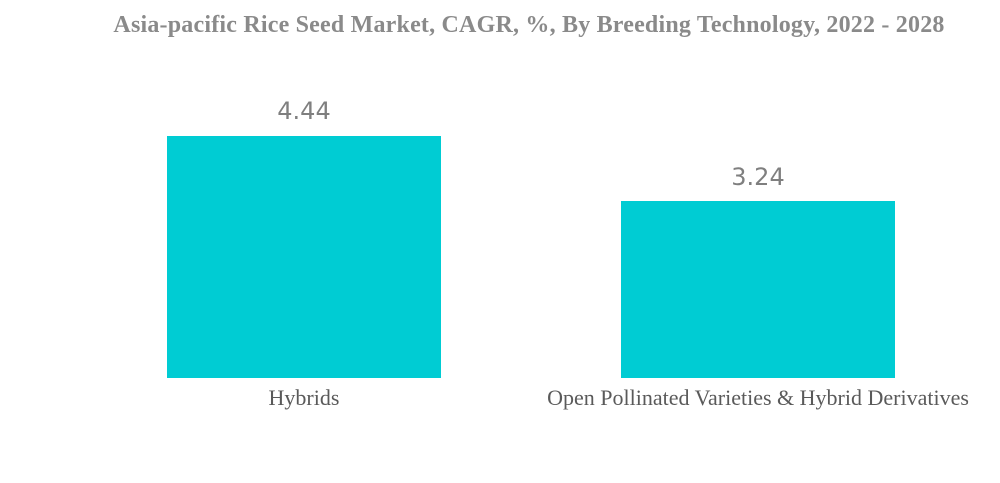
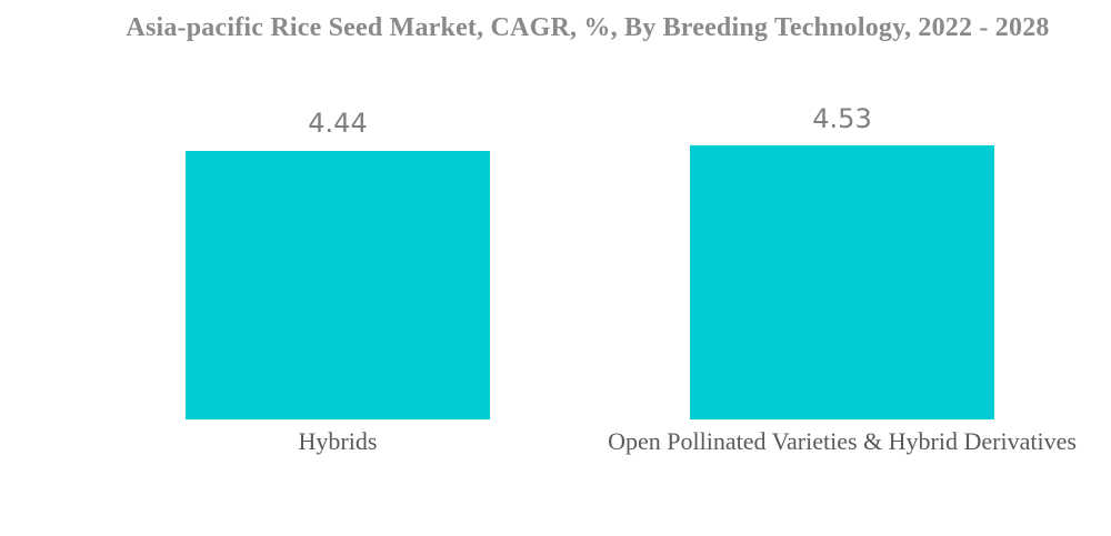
Open Pollinated Varieties & Hybrid Derivatives: 3.24 -> 4.53
